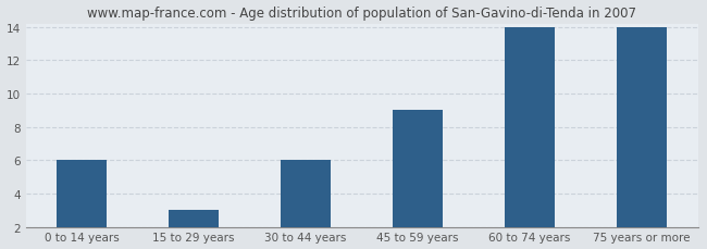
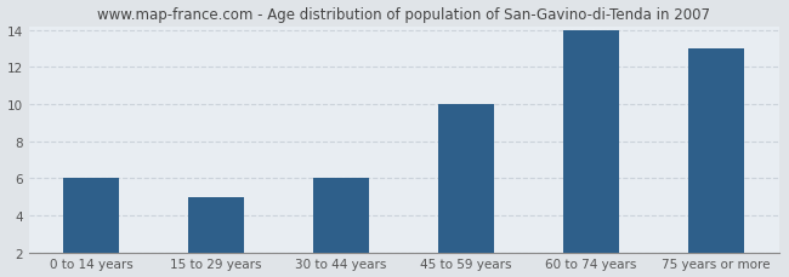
15 to 29 years: 3 -> 5
45 to 59 years: 9 -> 10
75 years or more: 14 -> 13
